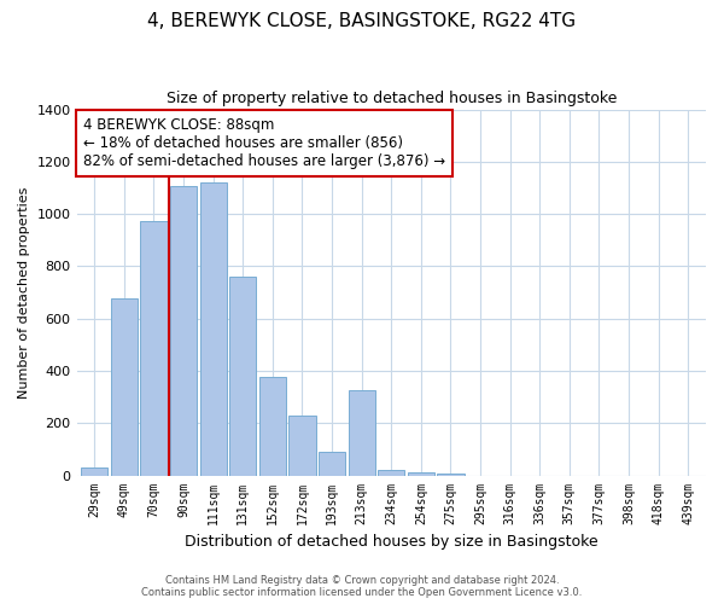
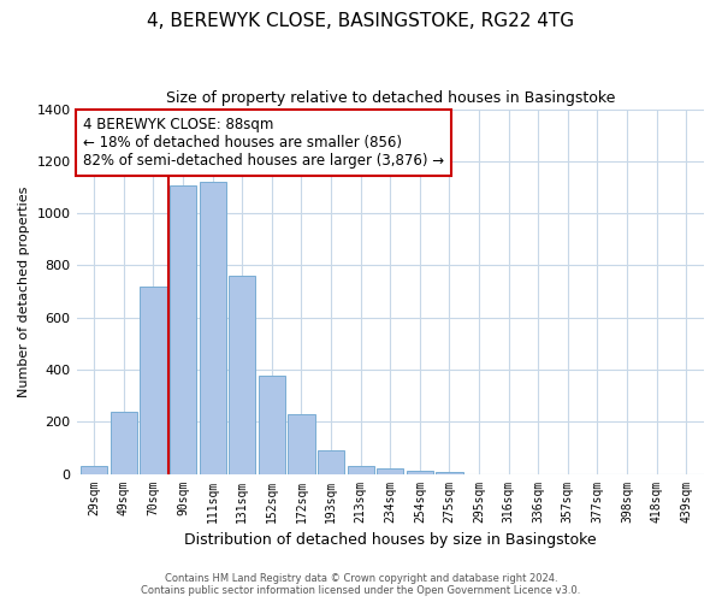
49sqm: 675 -> 240
70sqm: 975 -> 720
213sqm: 325 -> 30
